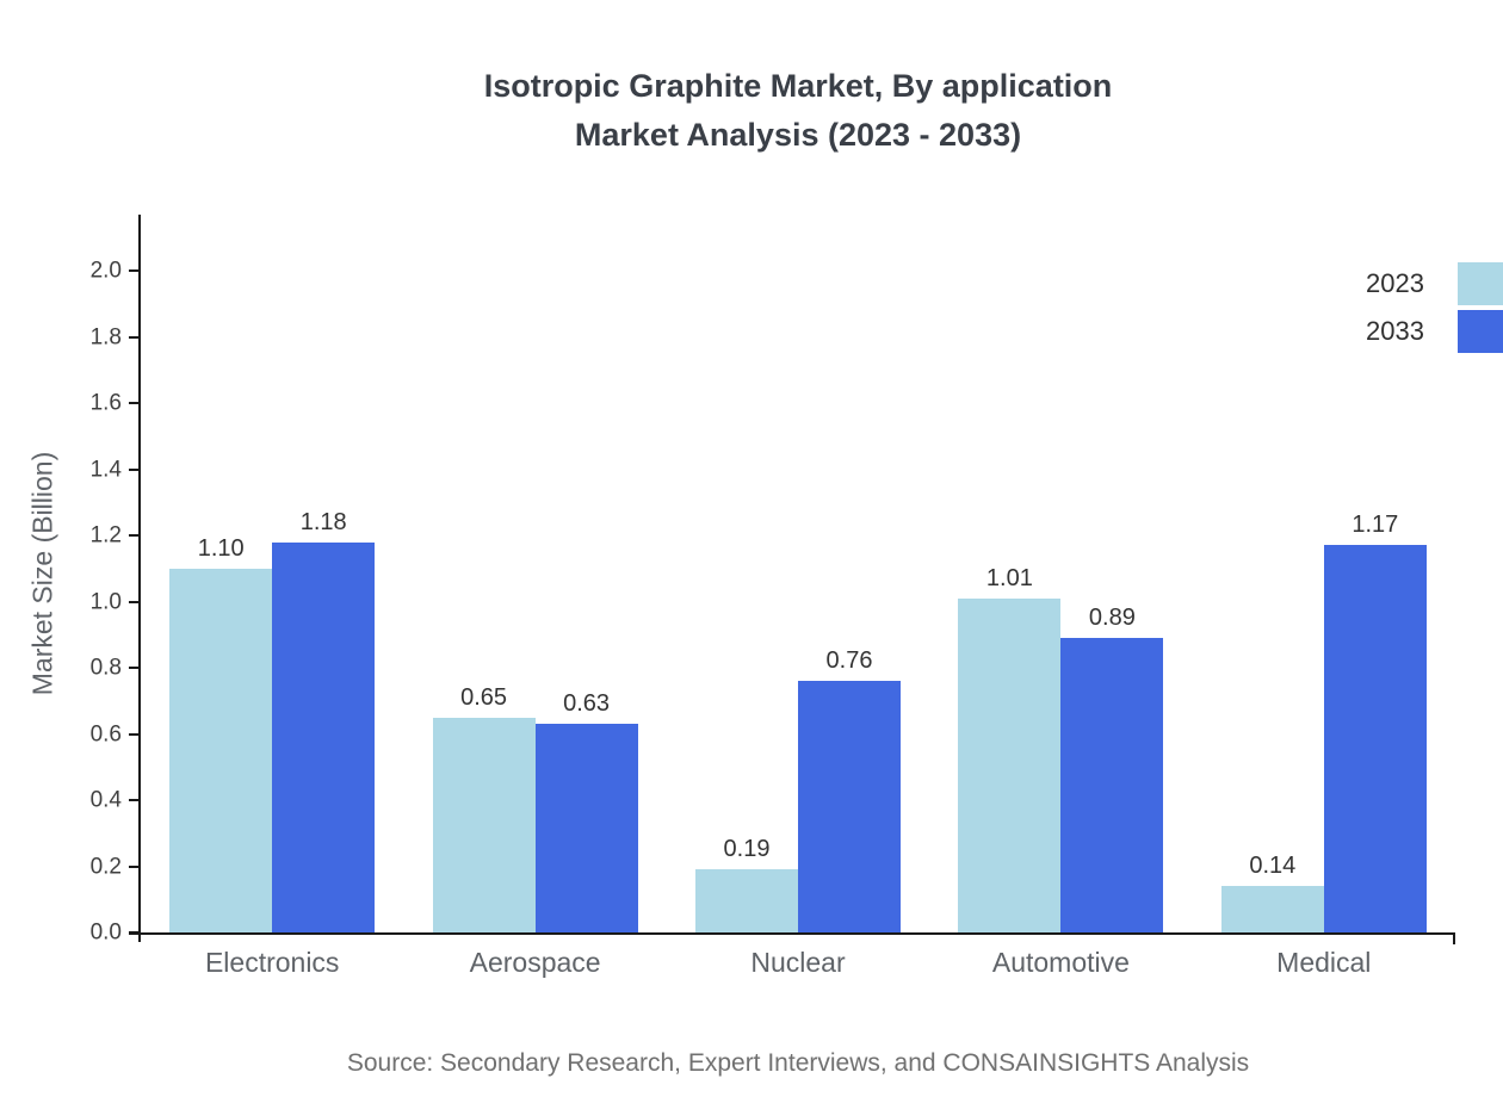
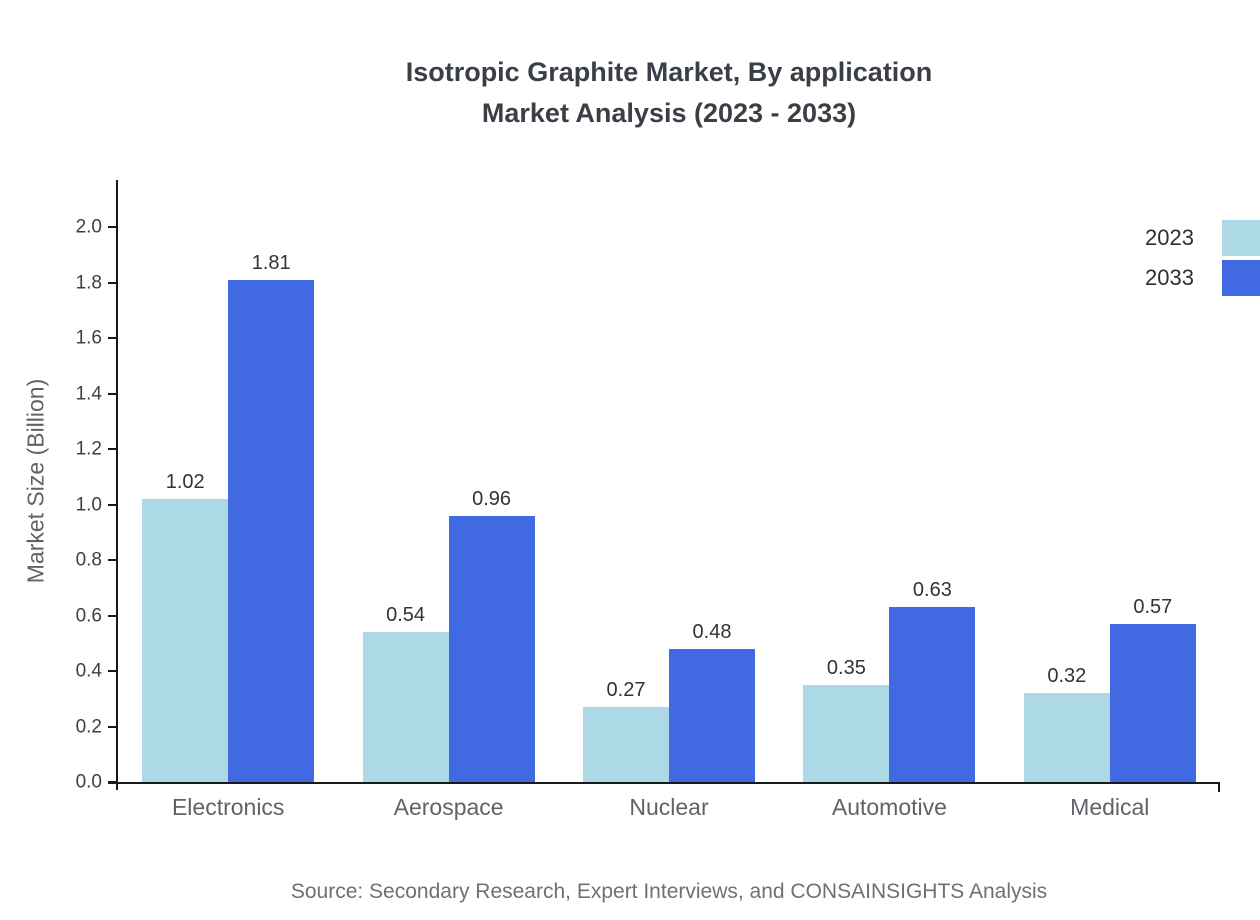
2023/Electronics: 1.10 -> 1.02
2033/Electronics: 1.18 -> 1.81
2023/Aerospace: 0.65 -> 0.54
2033/Aerospace: 0.63 -> 0.96
2023/Nuclear: 0.19 -> 0.27
2033/Nuclear: 0.76 -> 0.48
2023/Automotive: 1.01 -> 0.35
2033/Automotive: 0.89 -> 0.63
2023/Medical: 0.14 -> 0.32
2033/Medical: 1.17 -> 0.57
